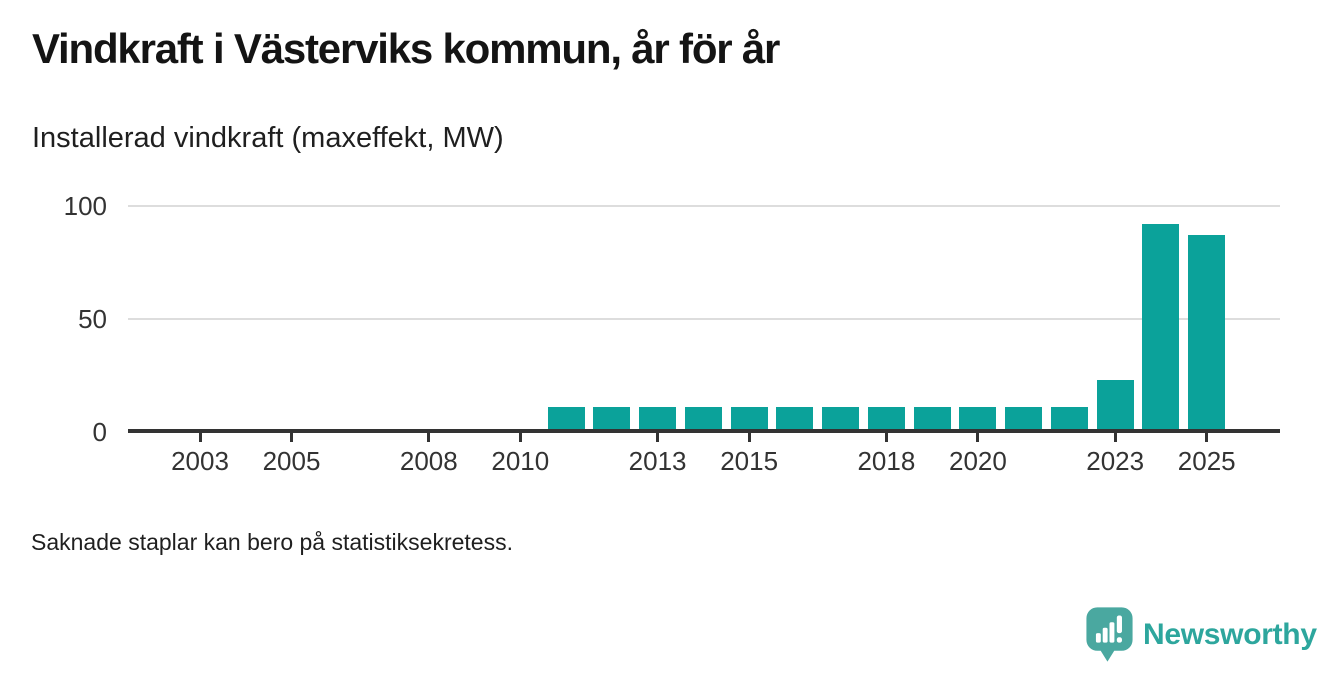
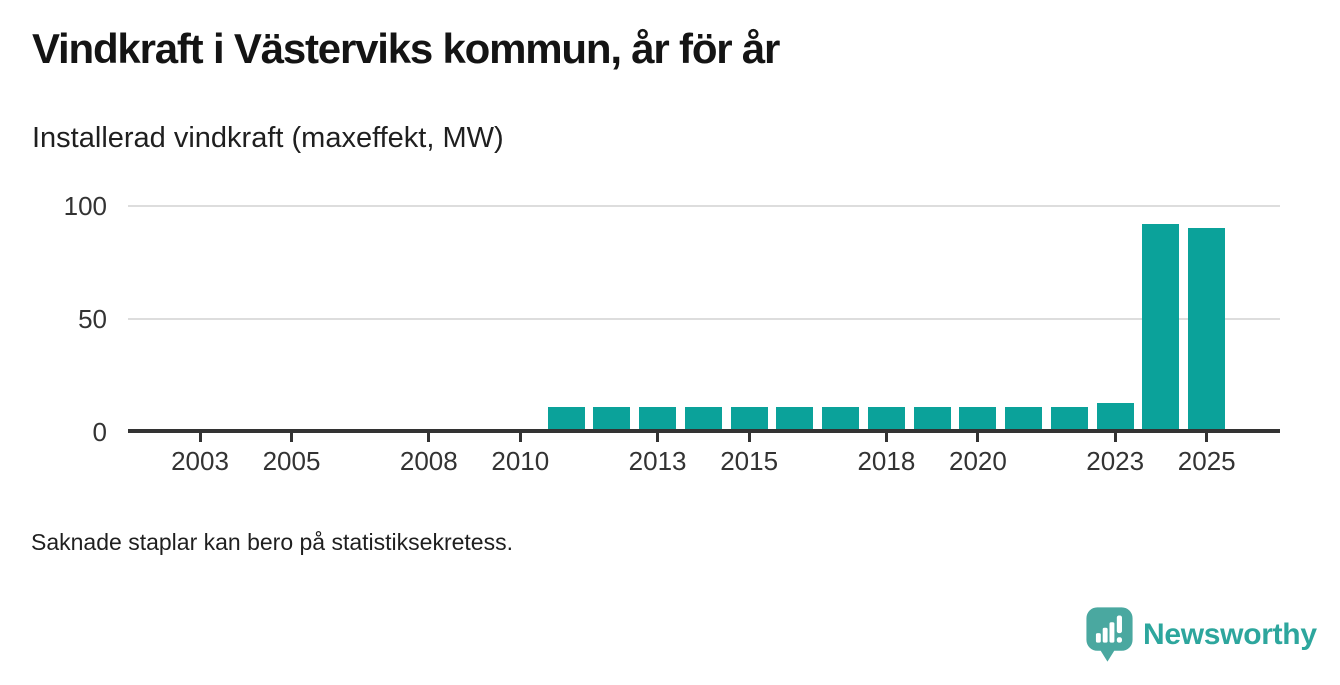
2023: 23 -> 12
2025: 87 -> 90
